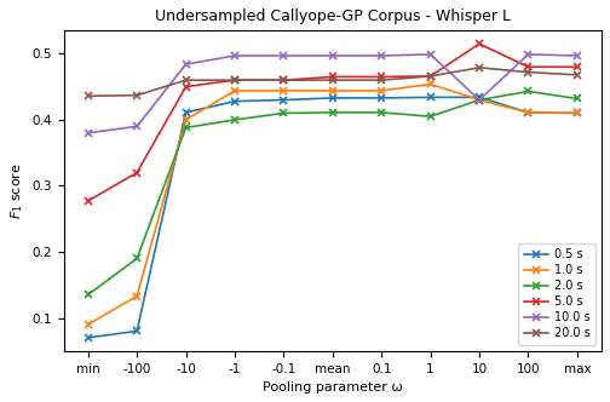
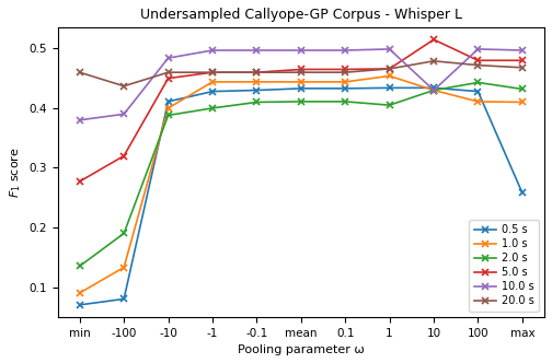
20.0 s/min: 0.436 -> 0.460
0.5 s/100: 0.411 -> 0.428
0.5 s/max: 0.410 -> 0.258
